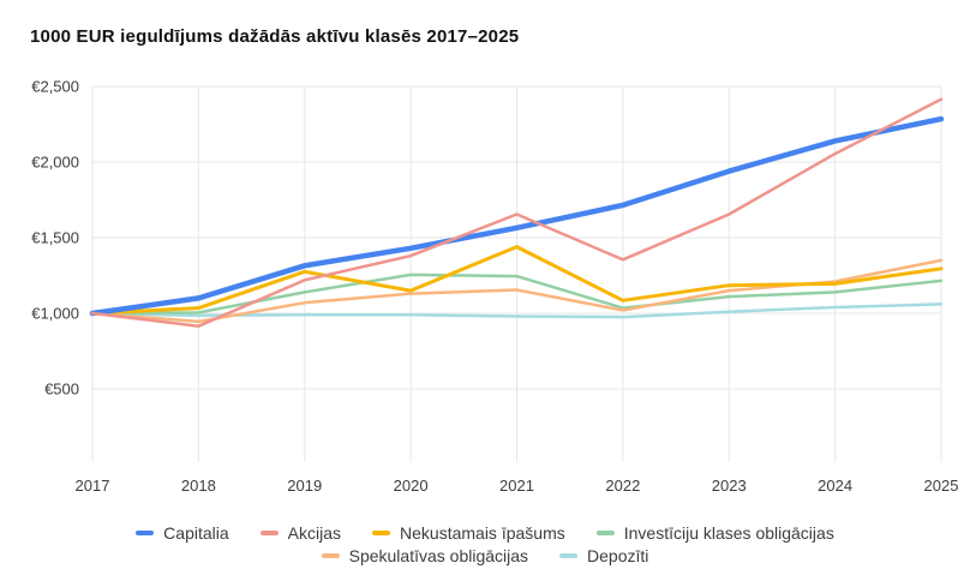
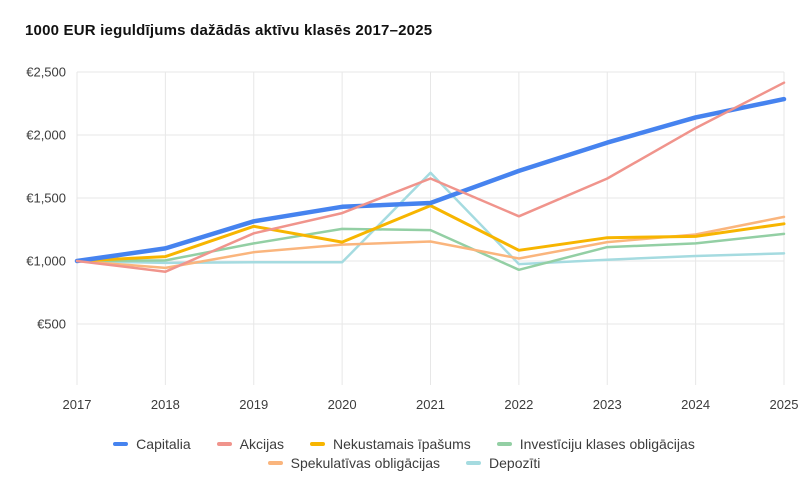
Capitalia/2021: €1560 -> €1460
Depozīti/2021: €980 -> €1700
Investīciju klases obligācijas/2022: €1040 -> €930
